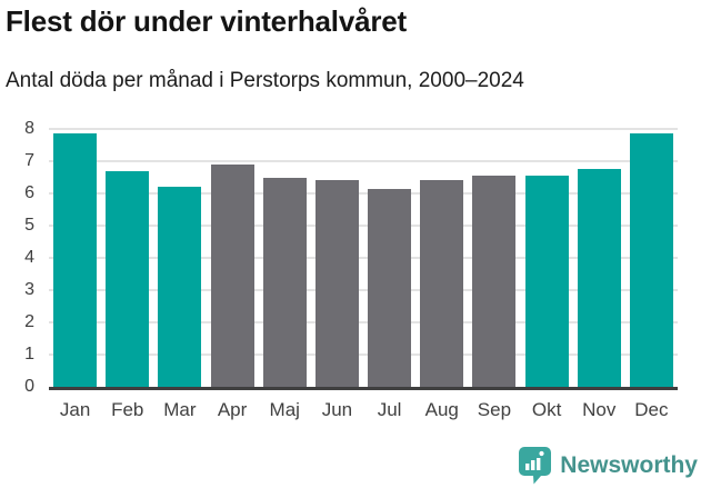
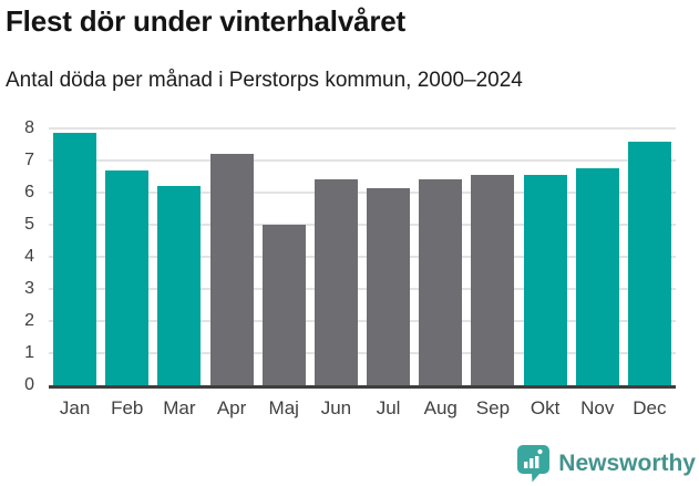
Apr: 6.9 -> 7.2
Maj: 6.5 -> 5.0
Dec: 7.8 -> 7.6
